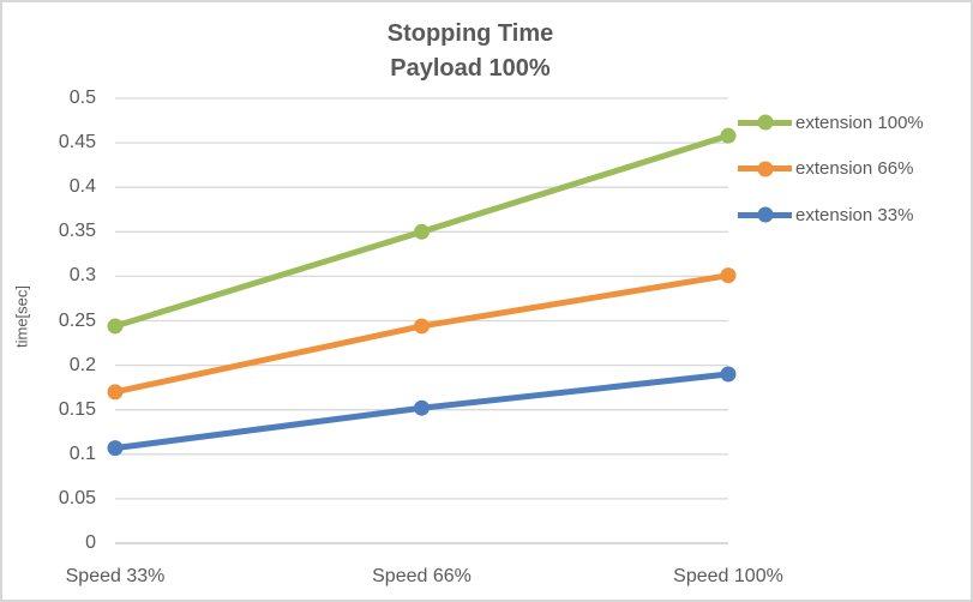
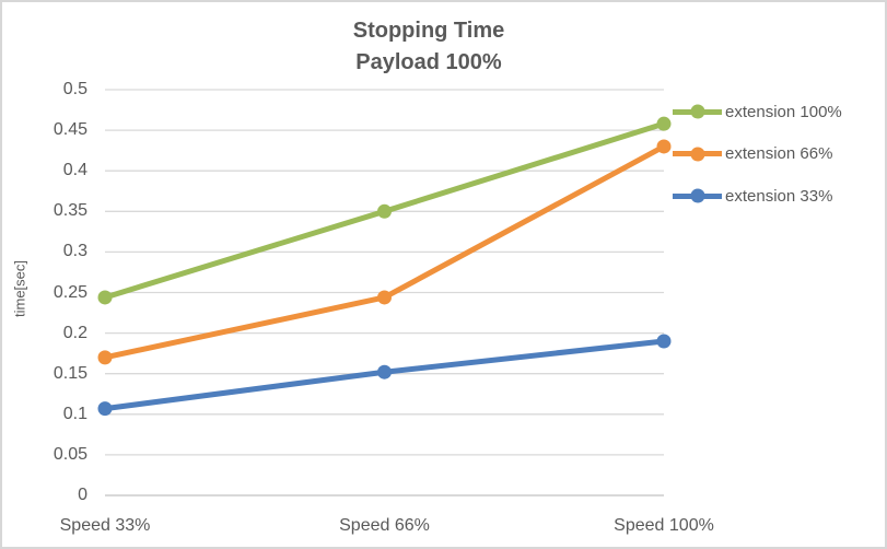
extension 66%/Speed 100%: 0.30 -> 0.43
